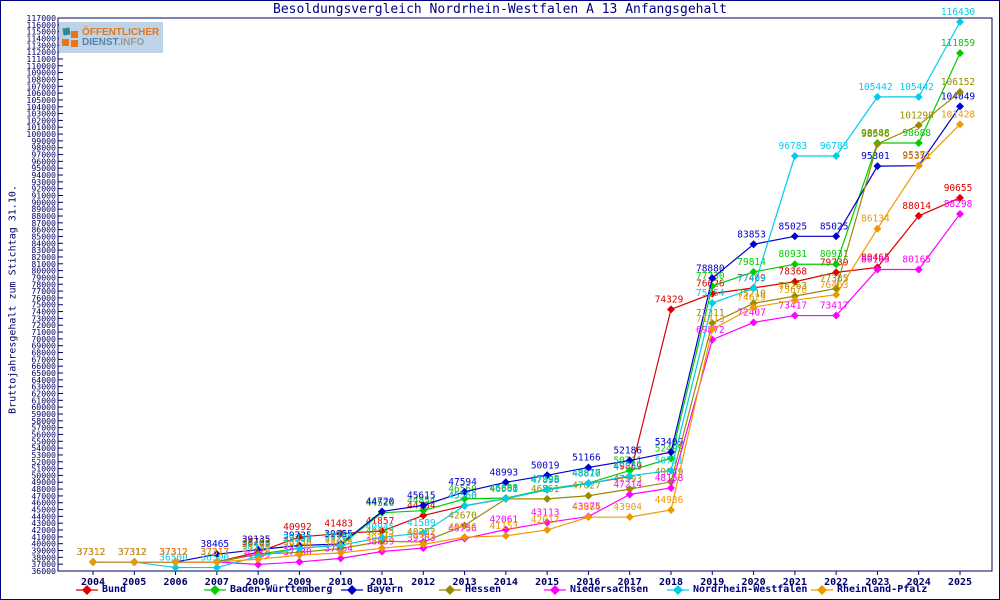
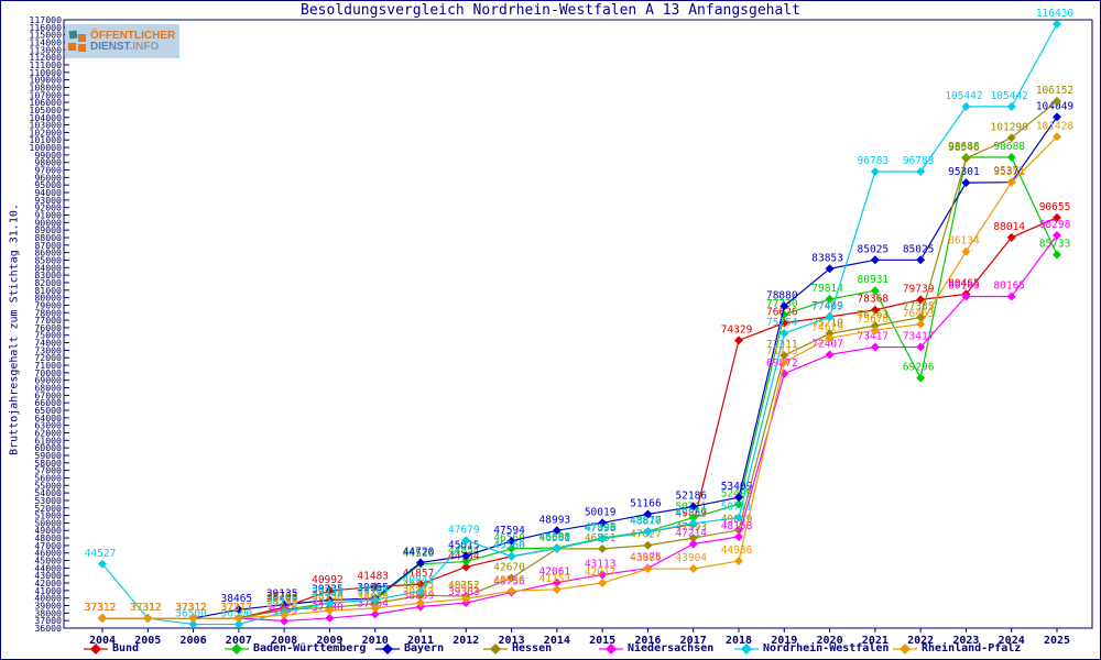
Nordrhein-Westfalen/2004: 37312 -> 44527
Nordrhein-Westfalen/2012: 41589 -> 47679
Baden-Württemberg/2022: 80931 -> 69296
Baden-Württemberg/2025: 111859 -> 85733
